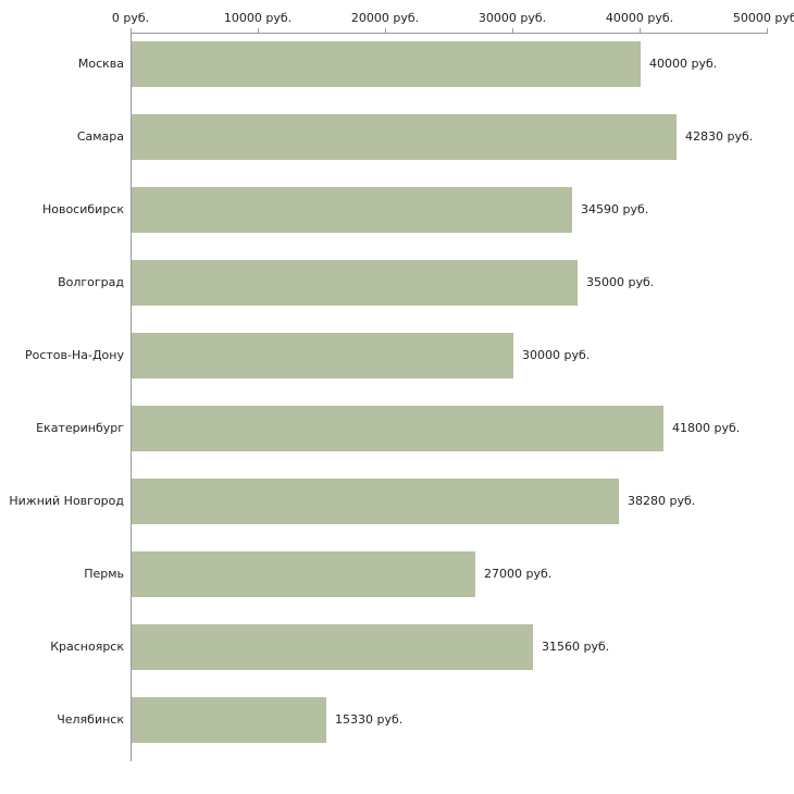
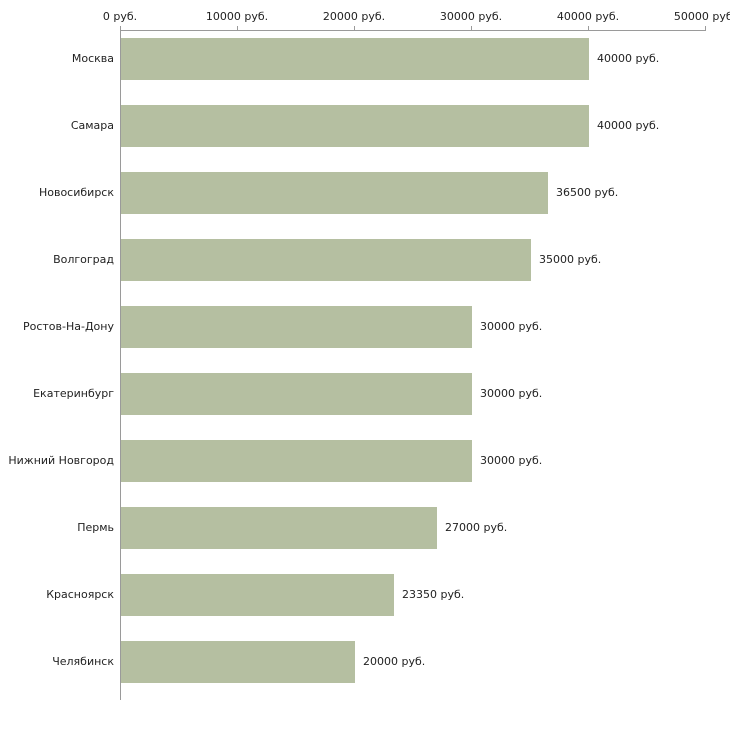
Самара: 42830 -> 40000
Новосибирск: 34590 -> 36500
Екатеринбург: 41800 -> 30000
Нижний Новгород: 38280 -> 30000
Красноярск: 31560 -> 23350
Челябинск: 15330 -> 20000
